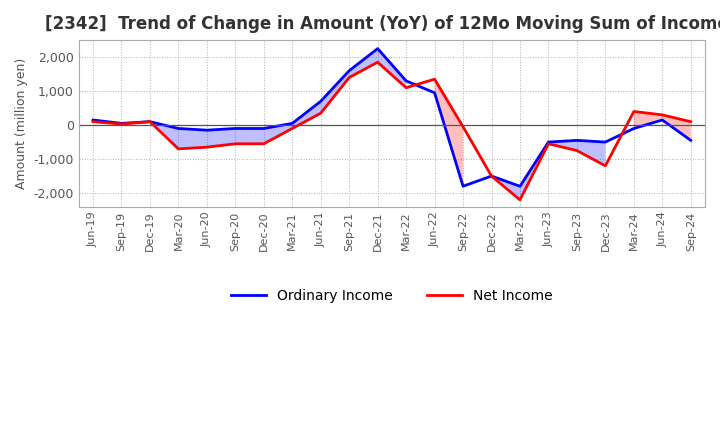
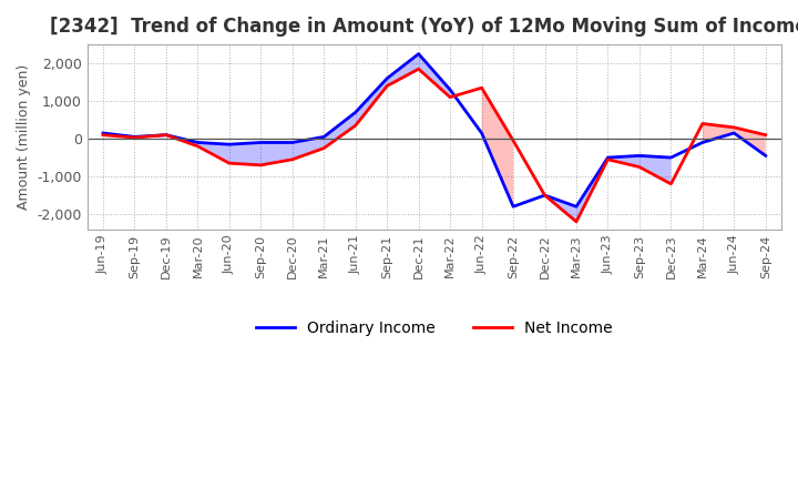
Net Income/Mar-20: -700 -> -200
Net Income/Sep-20: -550 -> -700
Net Income/Mar-21: -100 -> -250
Ordinary Income/Jun-22: 950 -> 150
